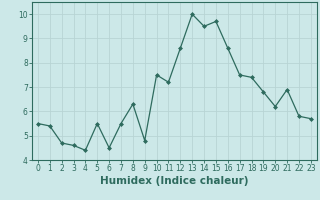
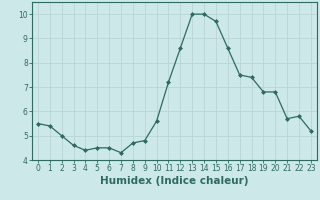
2: 4.7 -> 5.0
5: 5.5 -> 4.5
7: 5.5 -> 4.3
8: 6.3 -> 4.7
10: 7.5 -> 5.6
14: 9.5 -> 10.0
20: 6.2 -> 6.8
21: 6.9 -> 5.7
23: 5.7 -> 5.2
